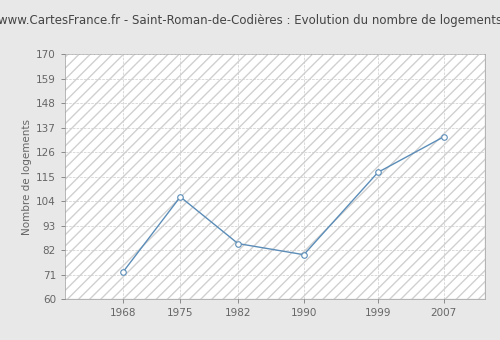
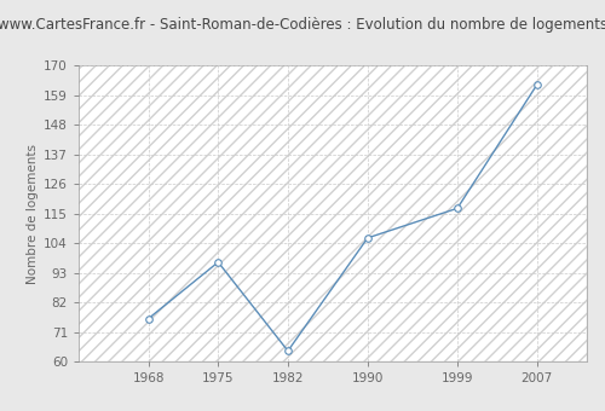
1968: 72 -> 76
1975: 106 -> 97
1982: 85 -> 64
1990: 80 -> 106
2007: 133 -> 163
